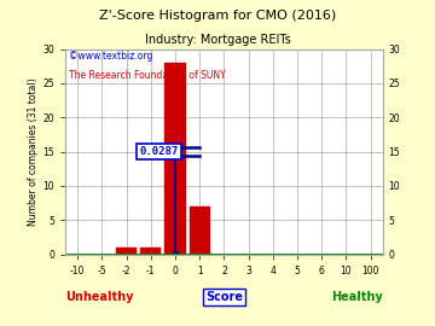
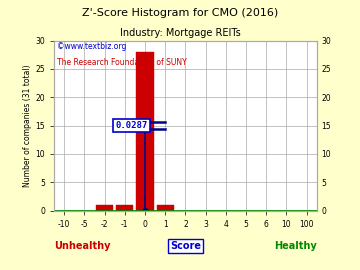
1: 7 -> 1
